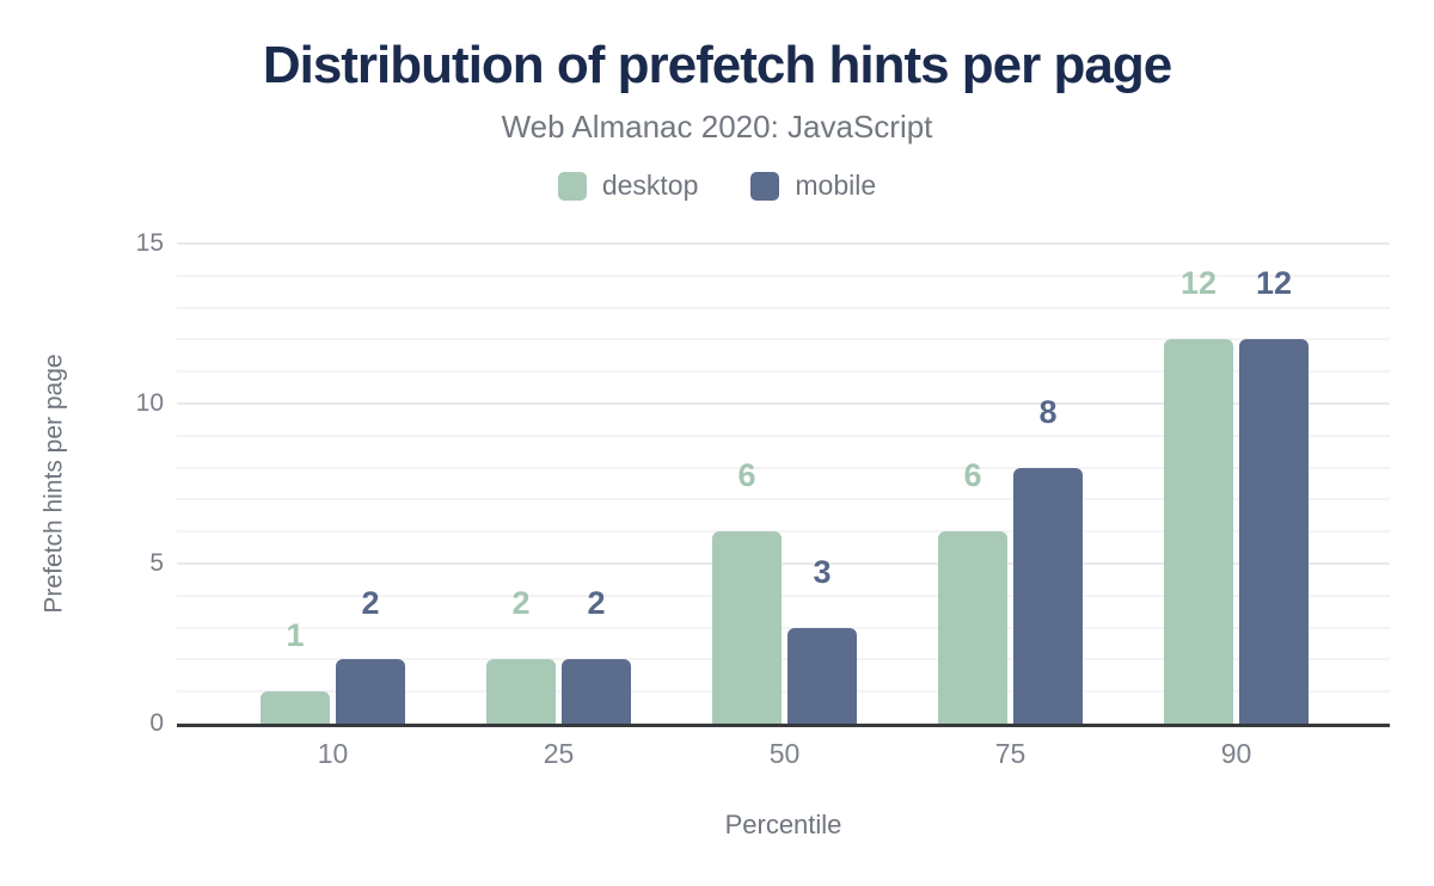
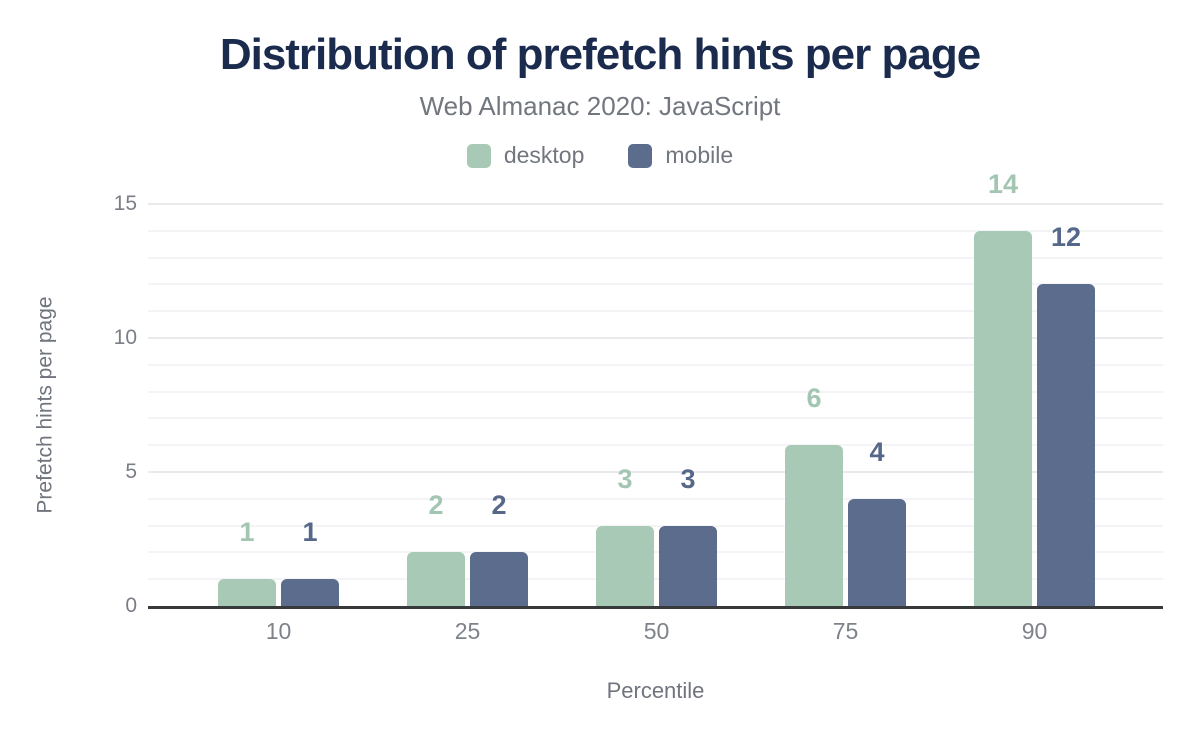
mobile/10: 2 -> 1
desktop/50: 6 -> 3
mobile/75: 8 -> 4
desktop/90: 12 -> 14
